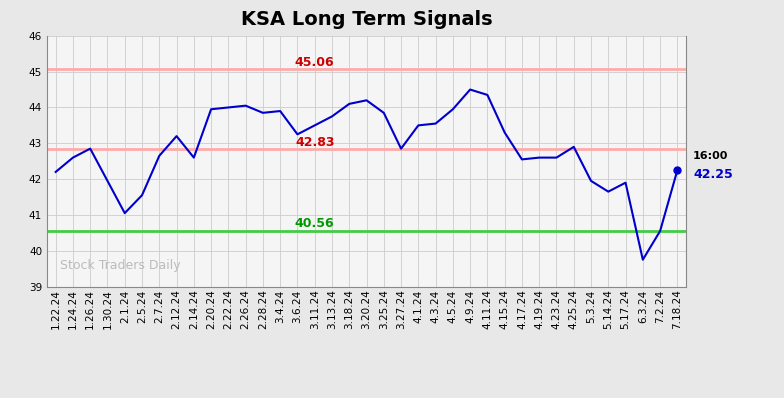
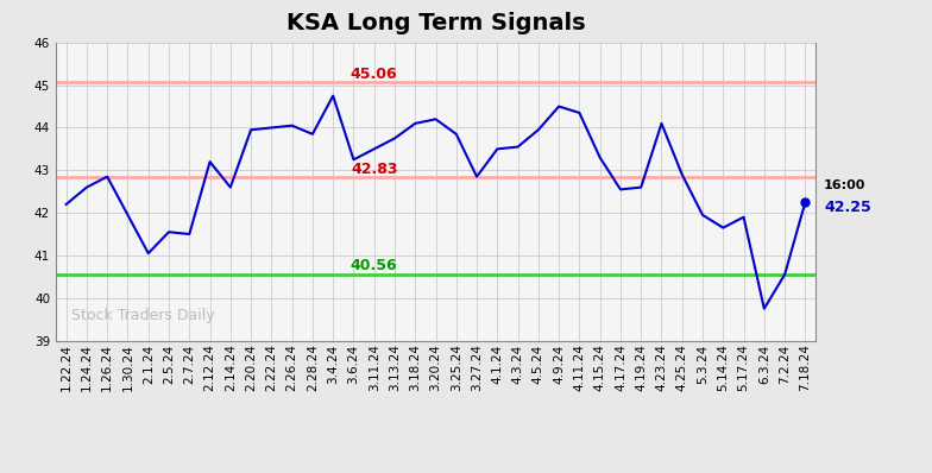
2.7.24: 42.65 -> 41.50
3.4.24: 43.90 -> 44.75
4.23.24: 42.60 -> 44.10
